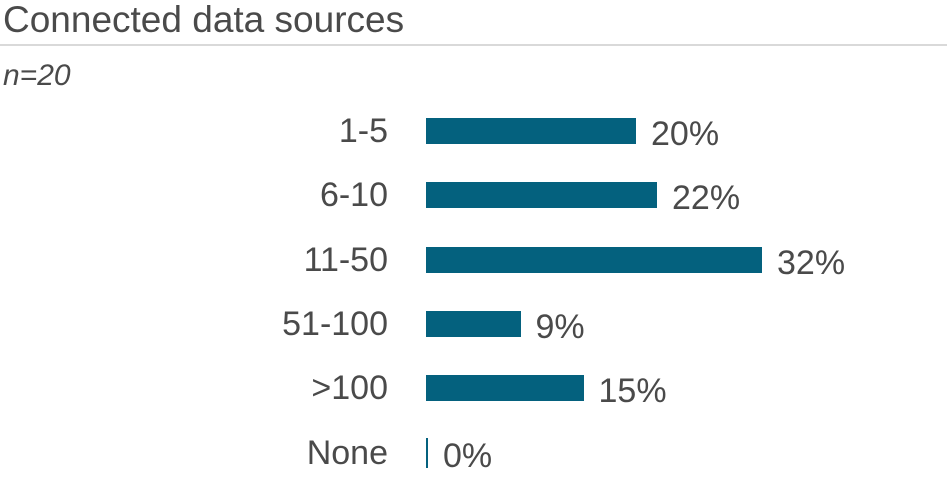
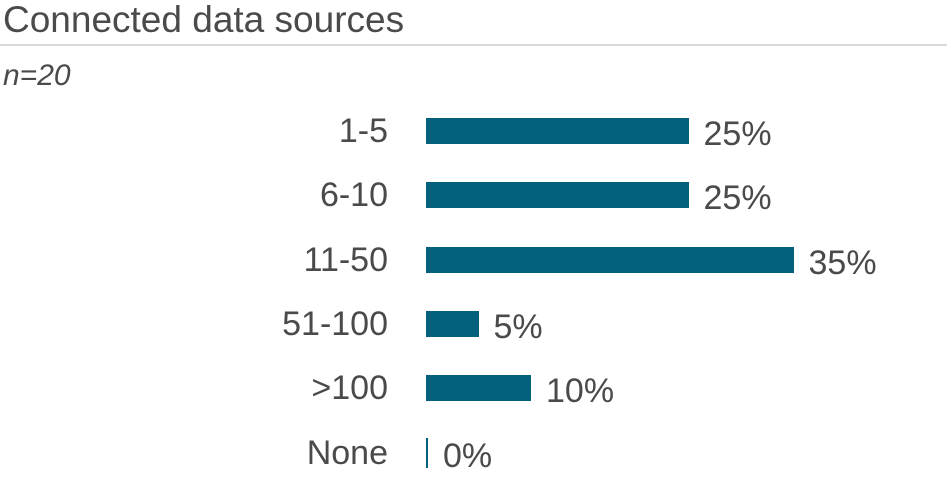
1-5: 20% -> 25%
6-10: 22% -> 25%
11-50: 32% -> 35%
51-100: 9% -> 5%
>100: 15% -> 10%
